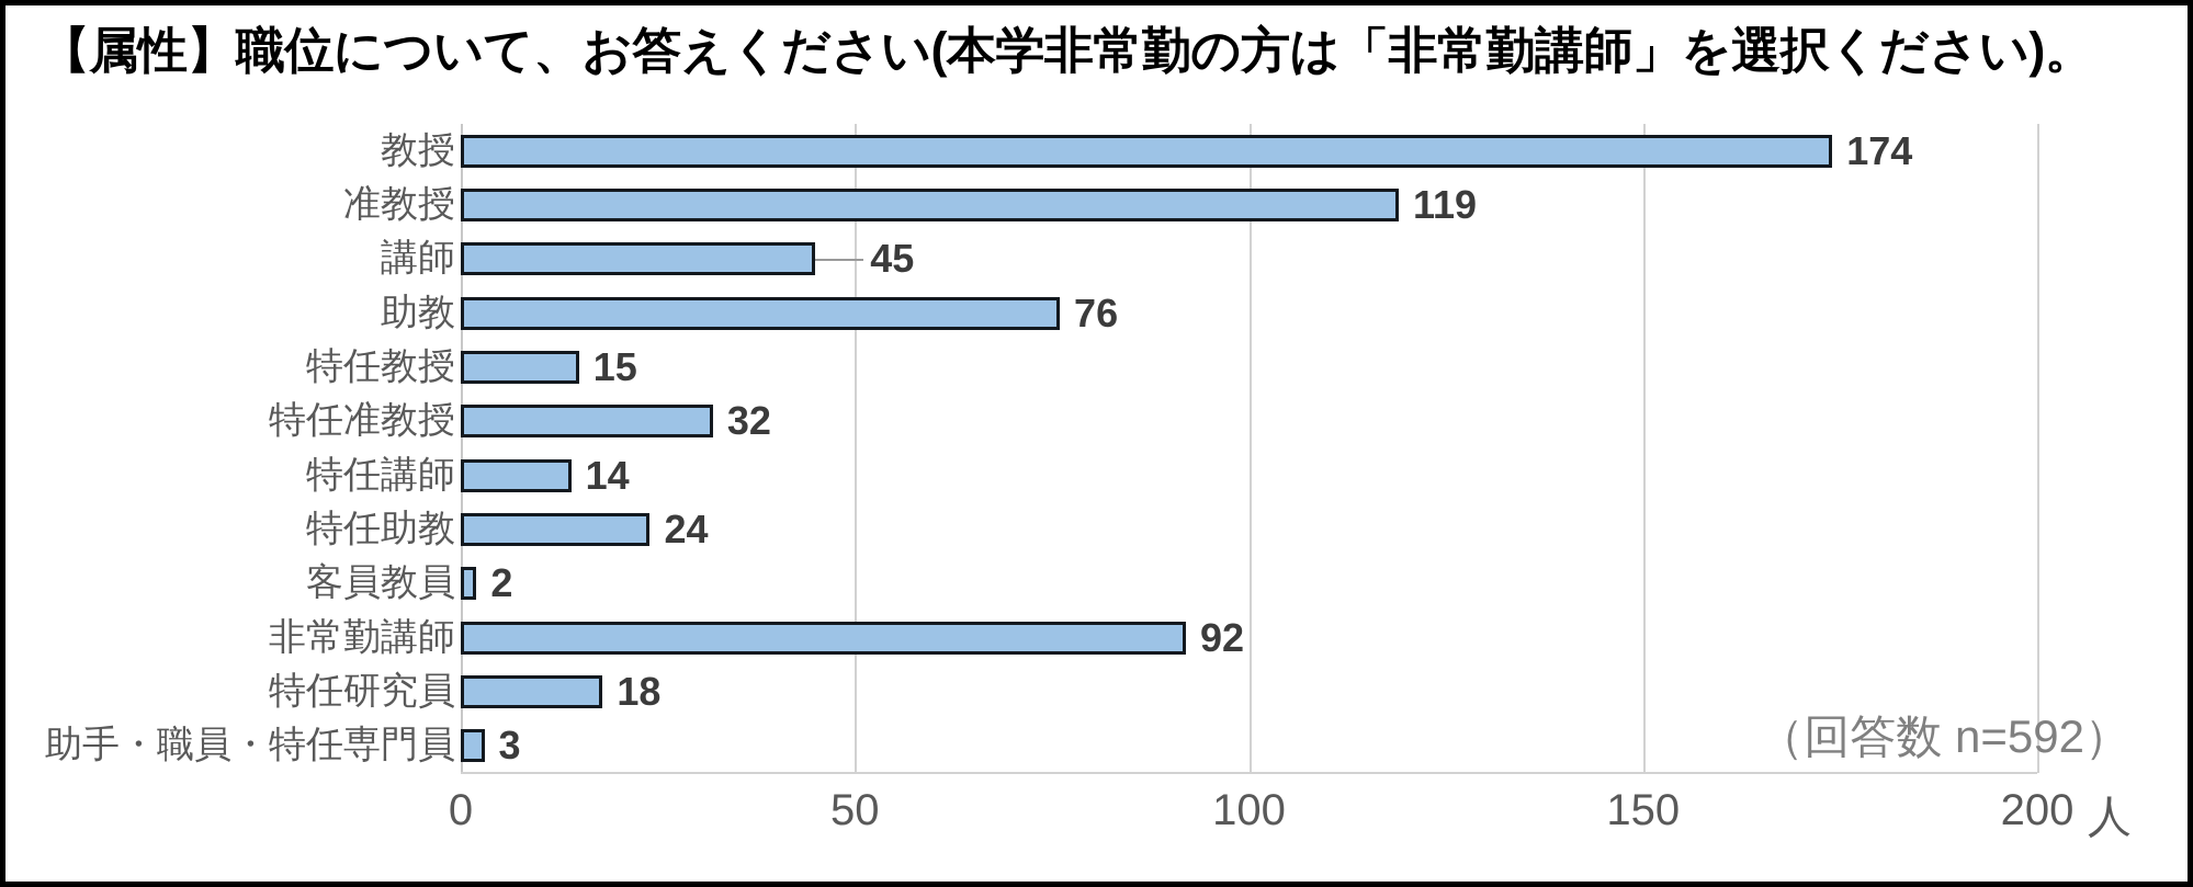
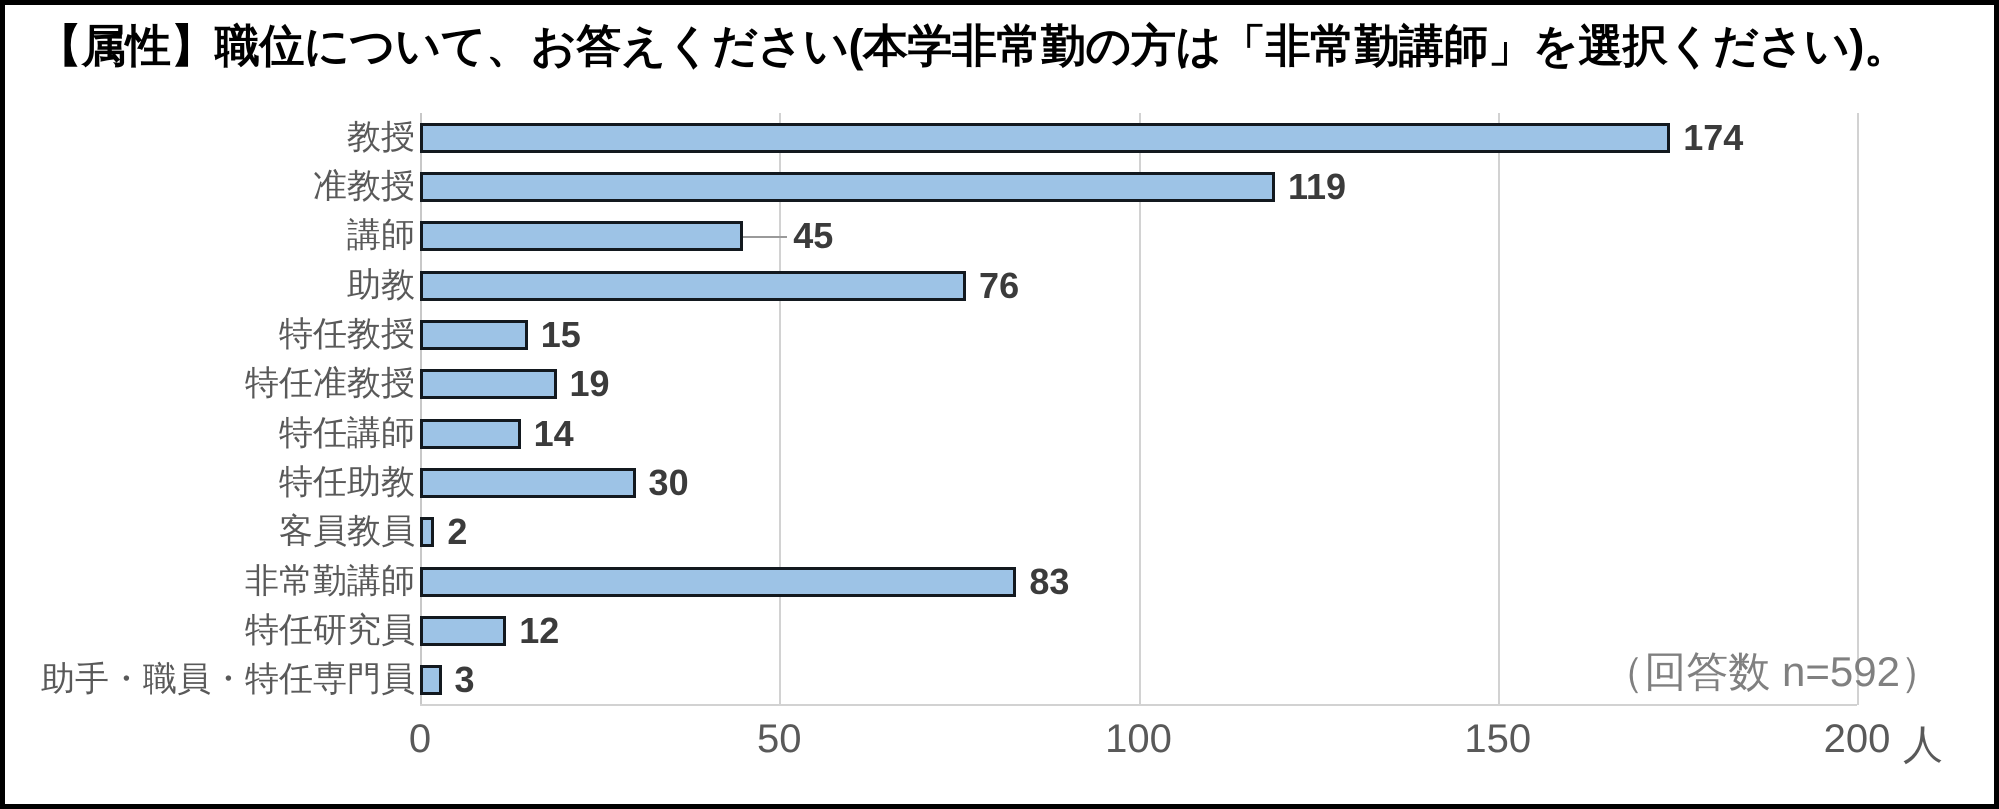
特任准教授: 32 -> 19
特任助教: 24 -> 30
非常勤講師: 92 -> 83
特任研究員: 18 -> 12
